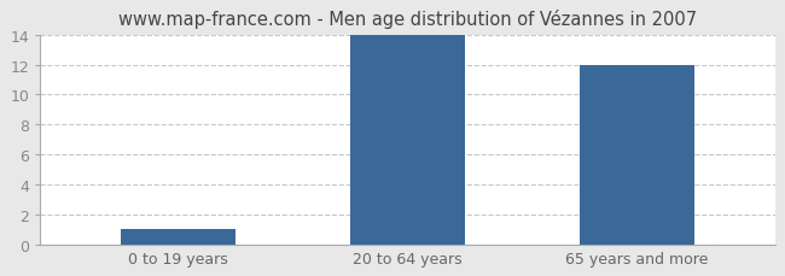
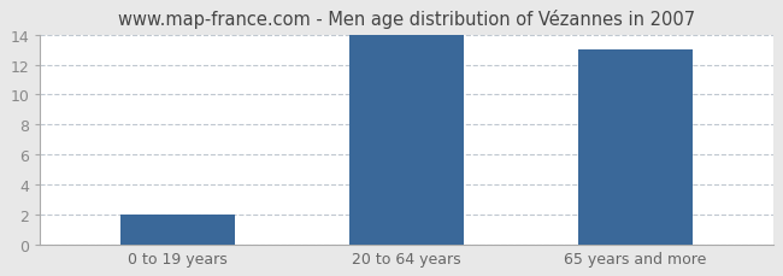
0 to 19 years: 1 -> 2
65 years and more: 12 -> 13
